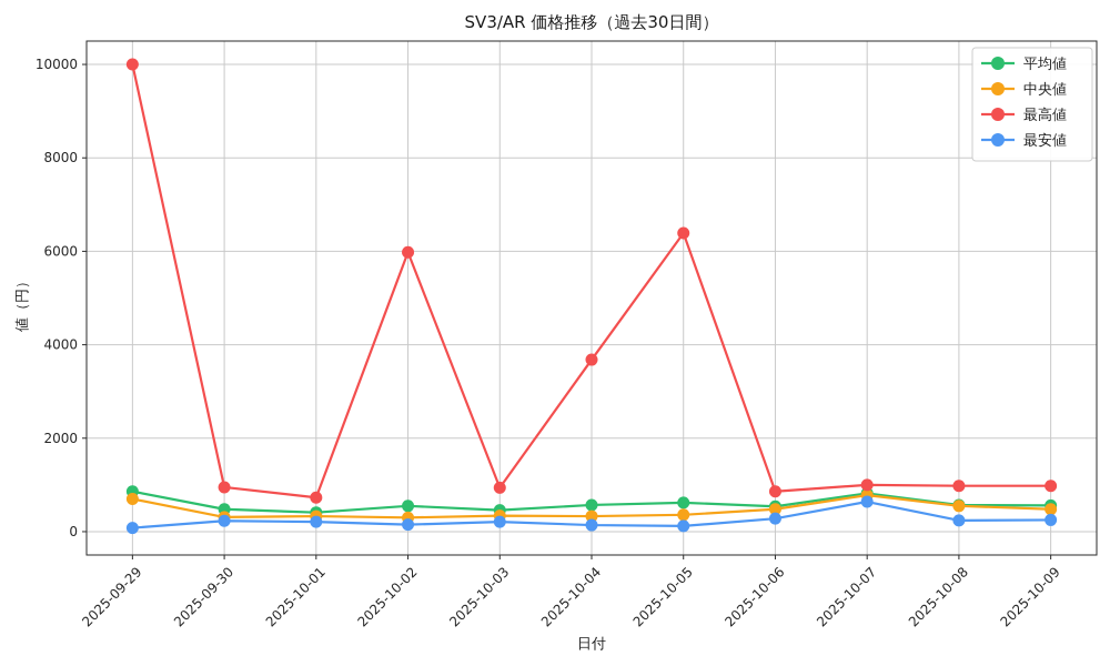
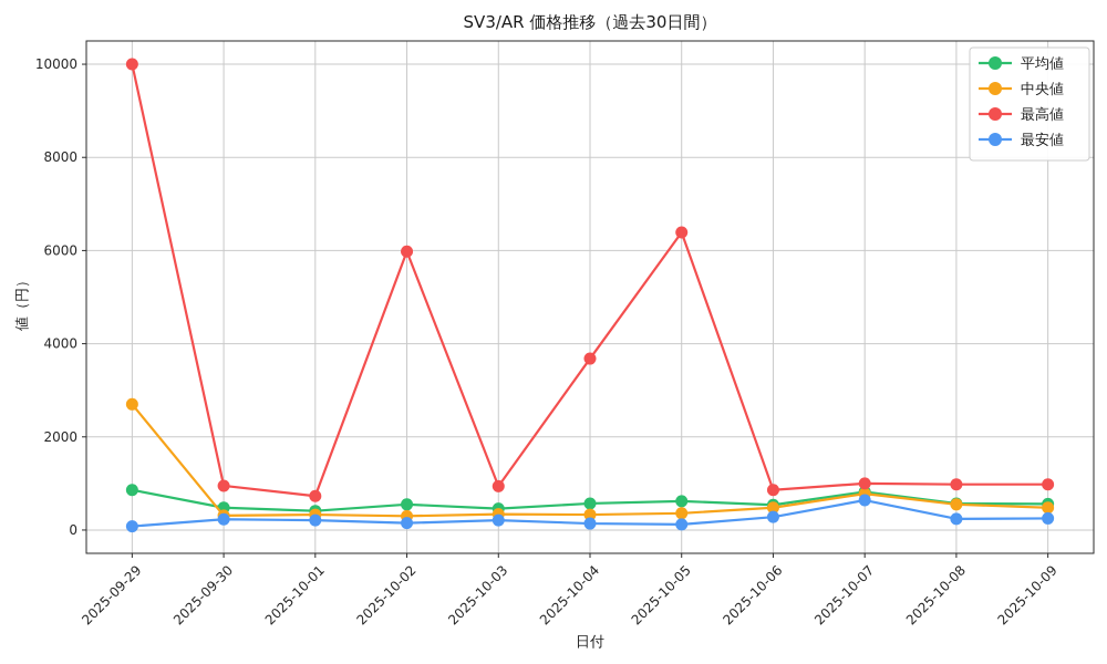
中央値/2025-09-29: 700 -> 2700
